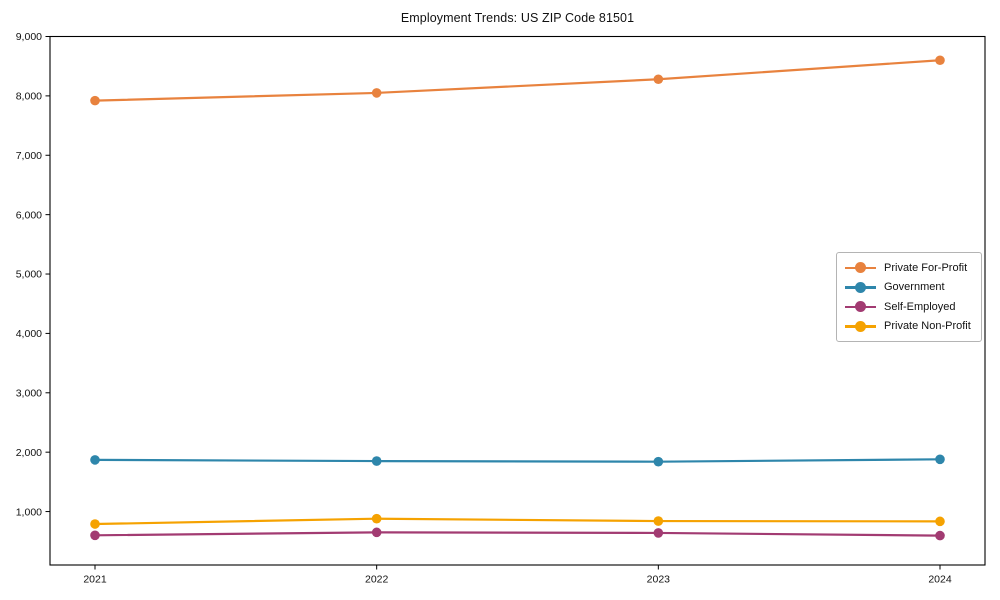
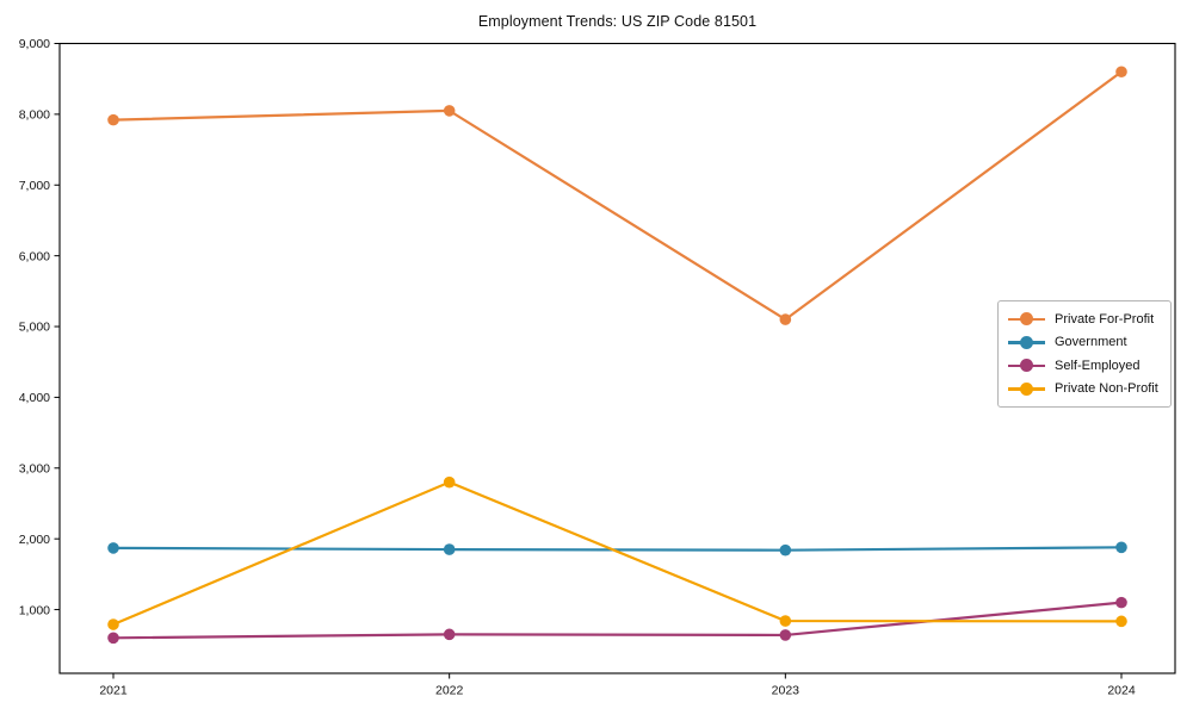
Private Non-Profit/2022: 900 -> 2800
Private For-Profit/2023: 8300 -> 5100
Self-Employed/2024: 600 -> 1100
